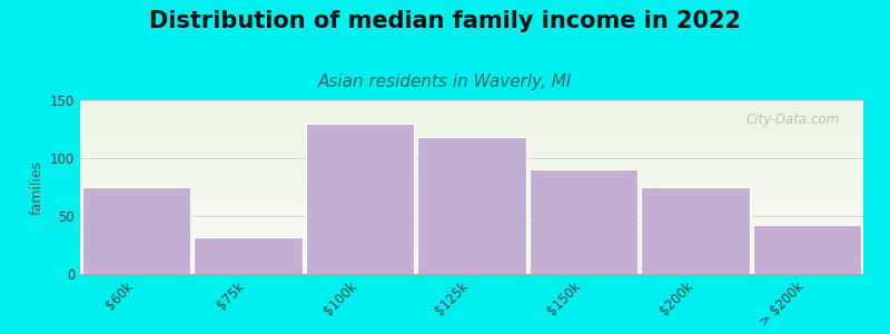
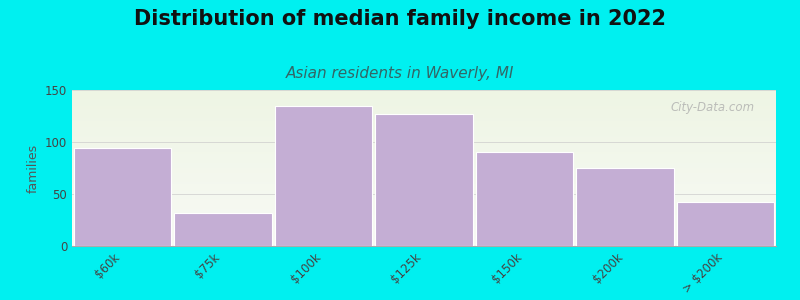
$60k: 75 -> 94
$100k: 130 -> 135
$125k: 118 -> 127
